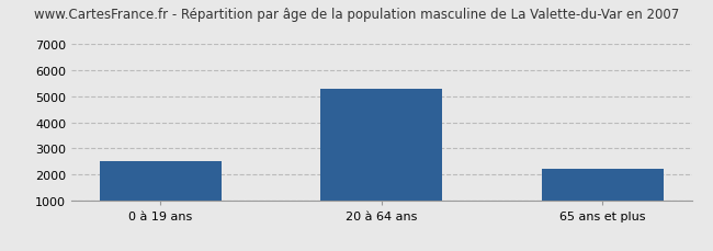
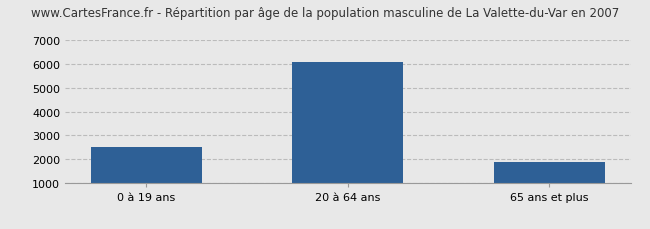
20 à 64 ans: 5300 -> 6080
65 ans et plus: 2200 -> 1880
